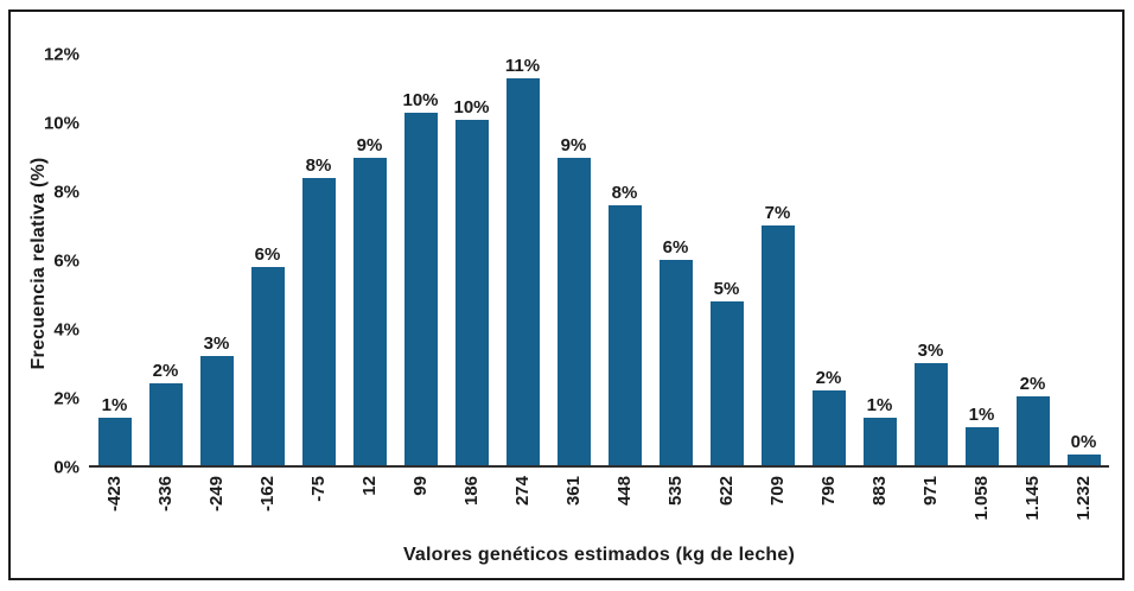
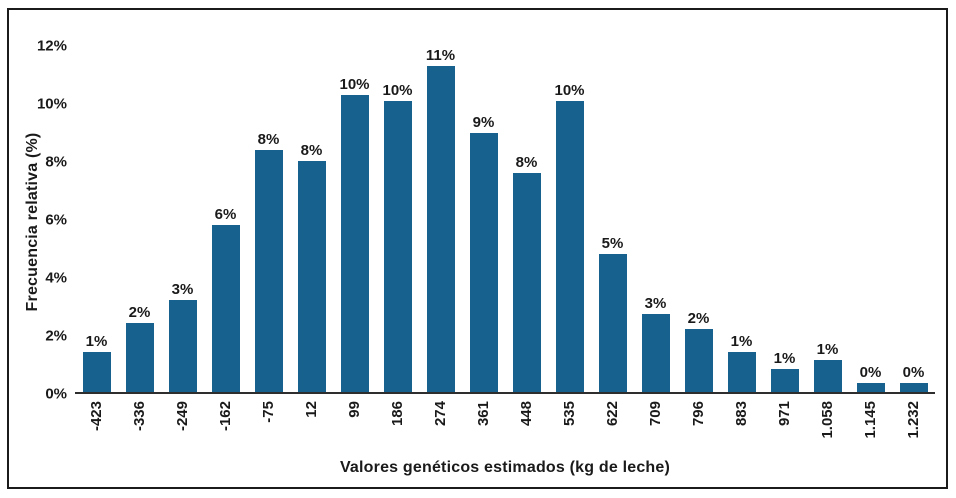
12: 9% -> 8%
535: 6% -> 10%
709: 7% -> 3%
971: 3% -> 1%
1.145: 2% -> 0%
